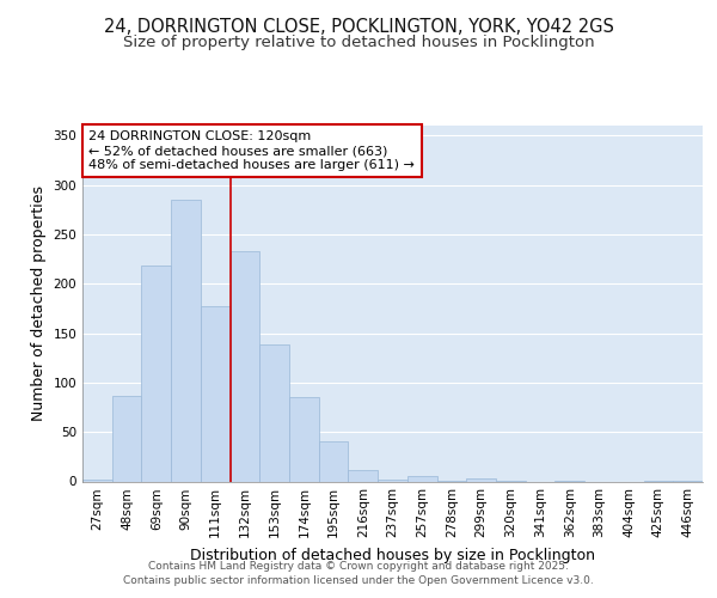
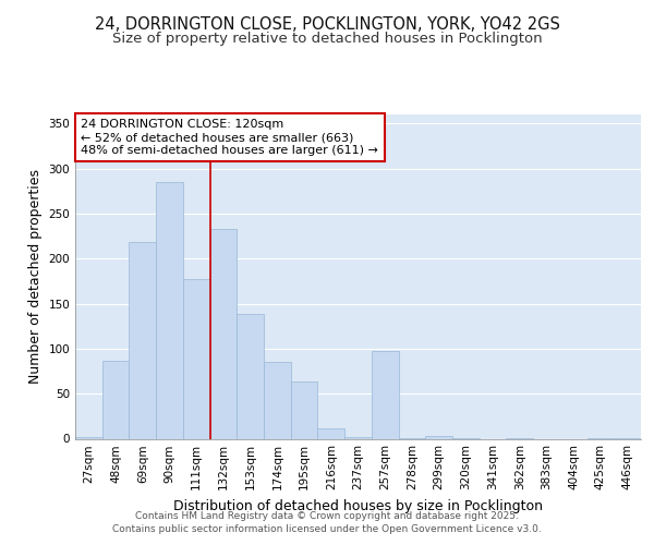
195sqm: 40 -> 64
257sqm: 5 -> 98
